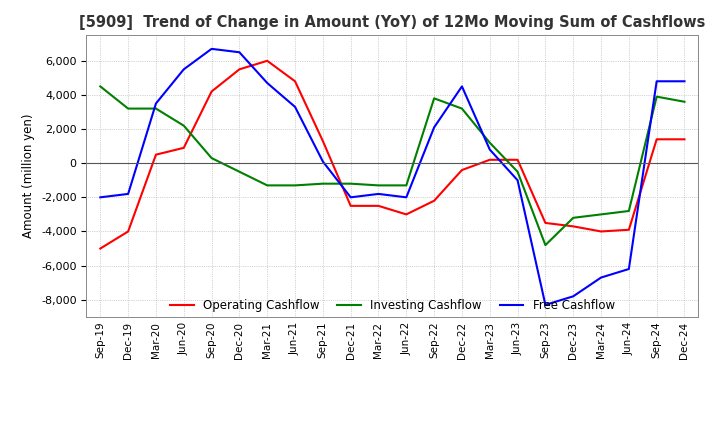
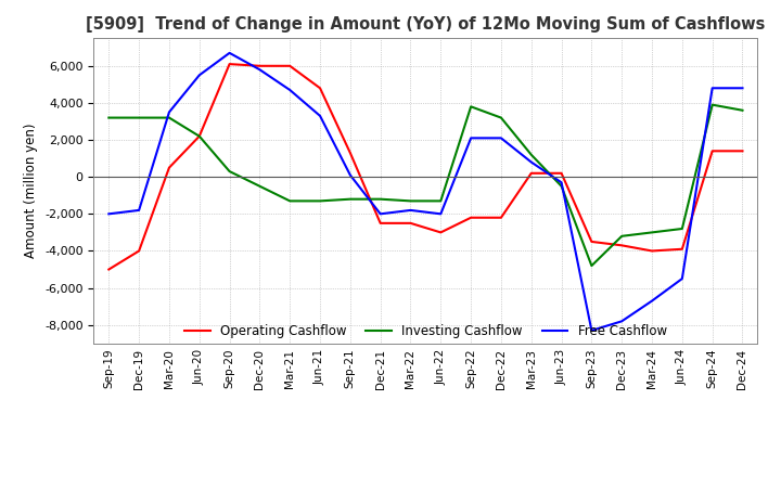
Investing Cashflow/Sep-19: 4,500 -> 3,200
Operating Cashflow/Jun-20: 900 -> 2,200
Operating Cashflow/Sep-20: 4,200 -> 6,100
Operating Cashflow/Dec-20: 5,500 -> 6,000
Free Cashflow/Dec-20: 6,500 -> 5,800
Operating Cashflow/Dec-22: -400 -> -2,200
Free Cashflow/Dec-22: 4,500 -> 2,100
Free Cashflow/Jun-23: -1,000 -> -300
Free Cashflow/Jun-24: -6,200 -> -5,500
